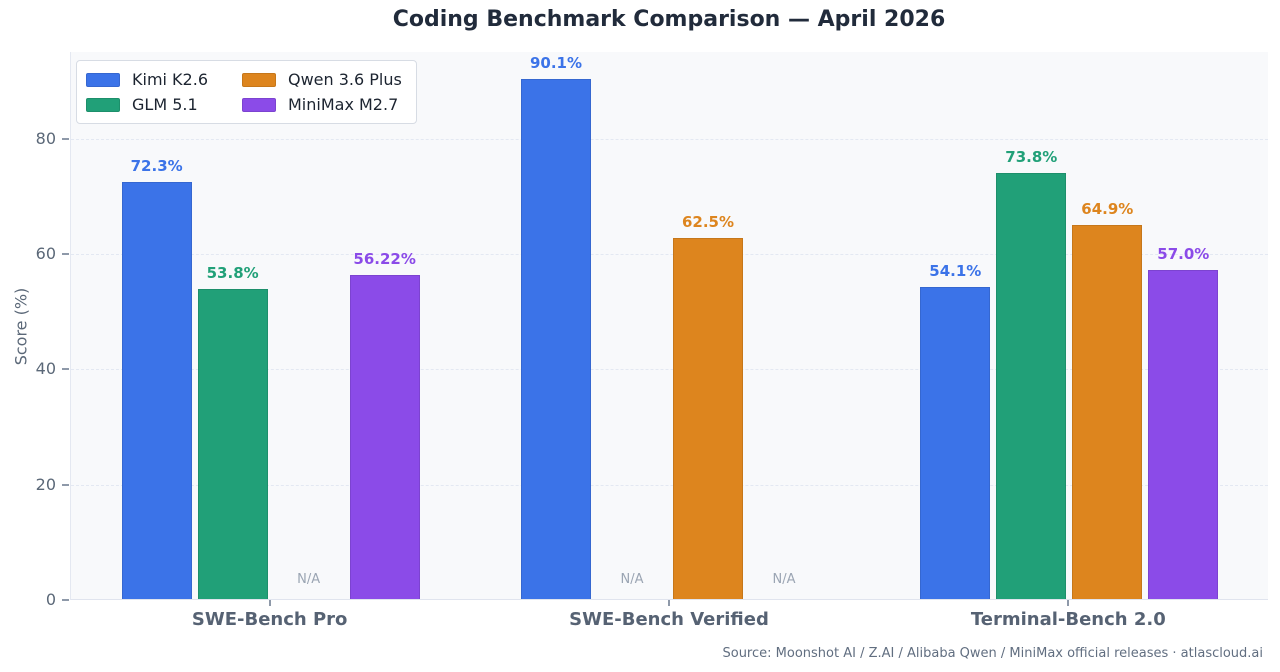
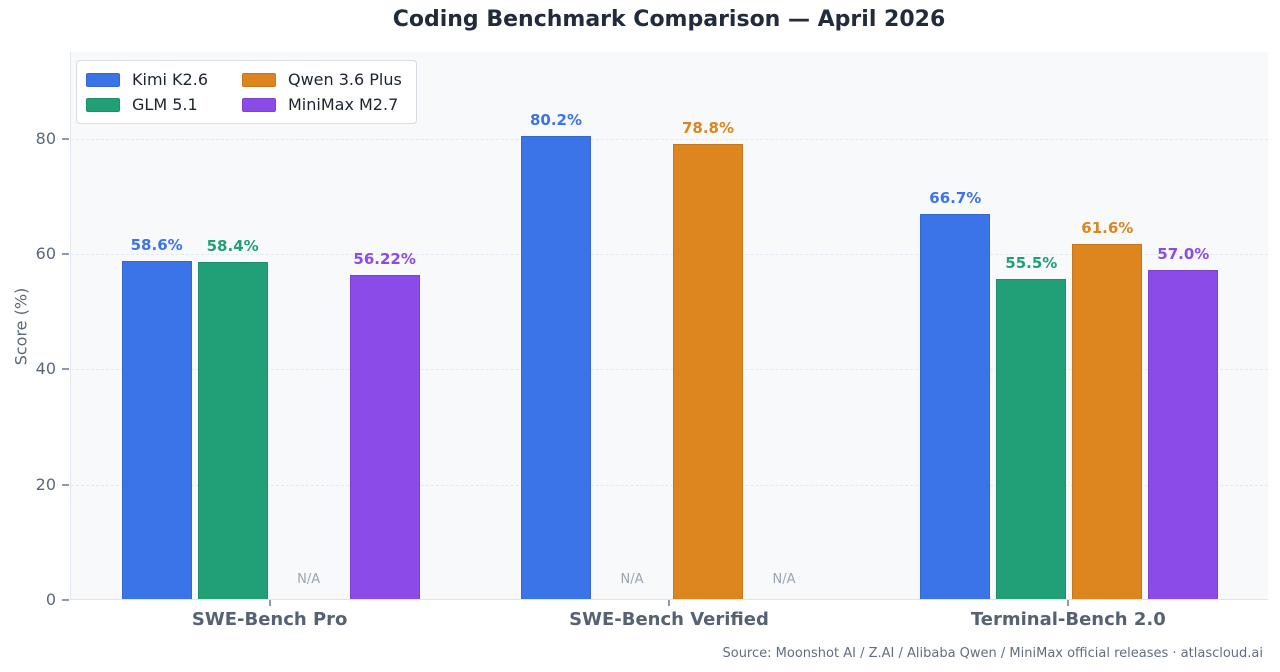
Kimi K2.6/SWE-Bench Pro: 72.3% -> 58.6%
GLM 5.1/SWE-Bench Pro: 53.8% -> 58.4%
Kimi K2.6/SWE-Bench Verified: 90.1% -> 80.2%
Qwen 3.6 Plus/SWE-Bench Verified: 62.5% -> 78.8%
Kimi K2.6/Terminal-Bench 2.0: 54.1% -> 66.7%
GLM 5.1/Terminal-Bench 2.0: 73.8% -> 55.5%
Qwen 3.6 Plus/Terminal-Bench 2.0: 64.9% -> 61.6%
